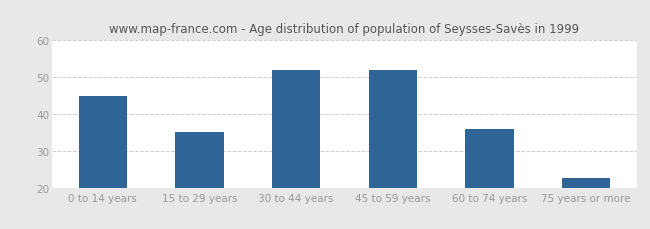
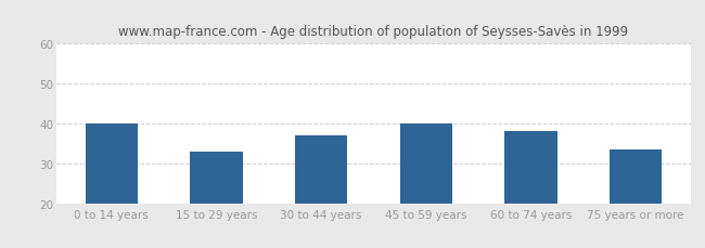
0 to 14 years: 45.0 -> 40.0
15 to 29 years: 35.0 -> 33.0
30 to 44 years: 52.0 -> 37.0
45 to 59 years: 52.0 -> 40.0
60 to 74 years: 36.0 -> 38.0
75 years or more: 22.5 -> 33.5
